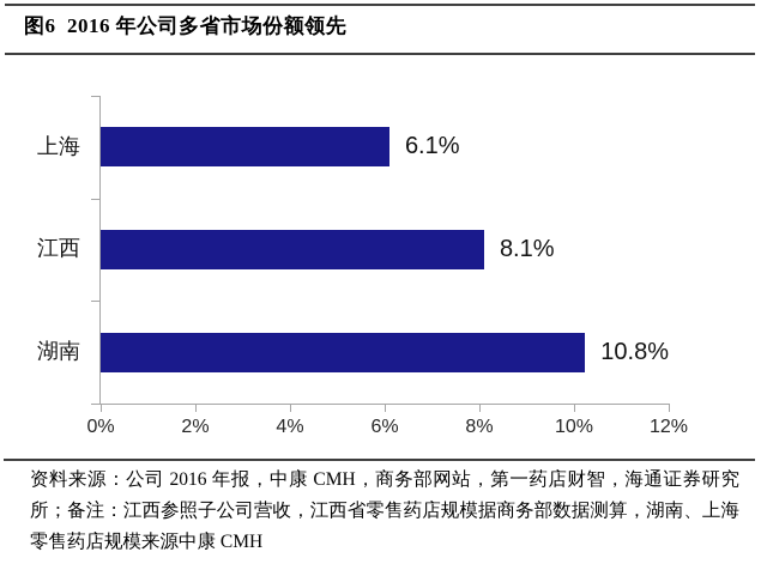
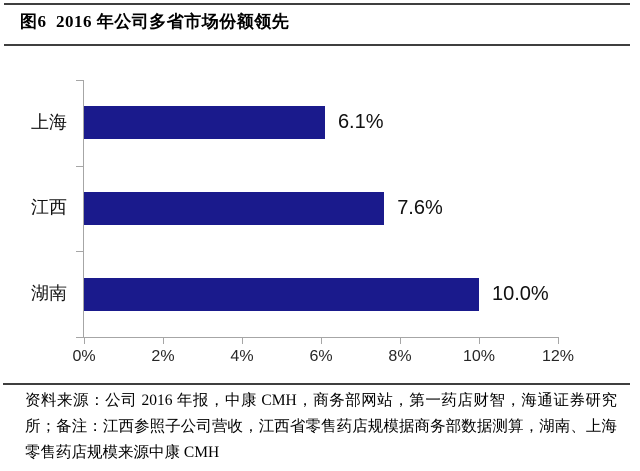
江西: 8.1% -> 7.6%
湖南: 10.8% -> 10.0%
